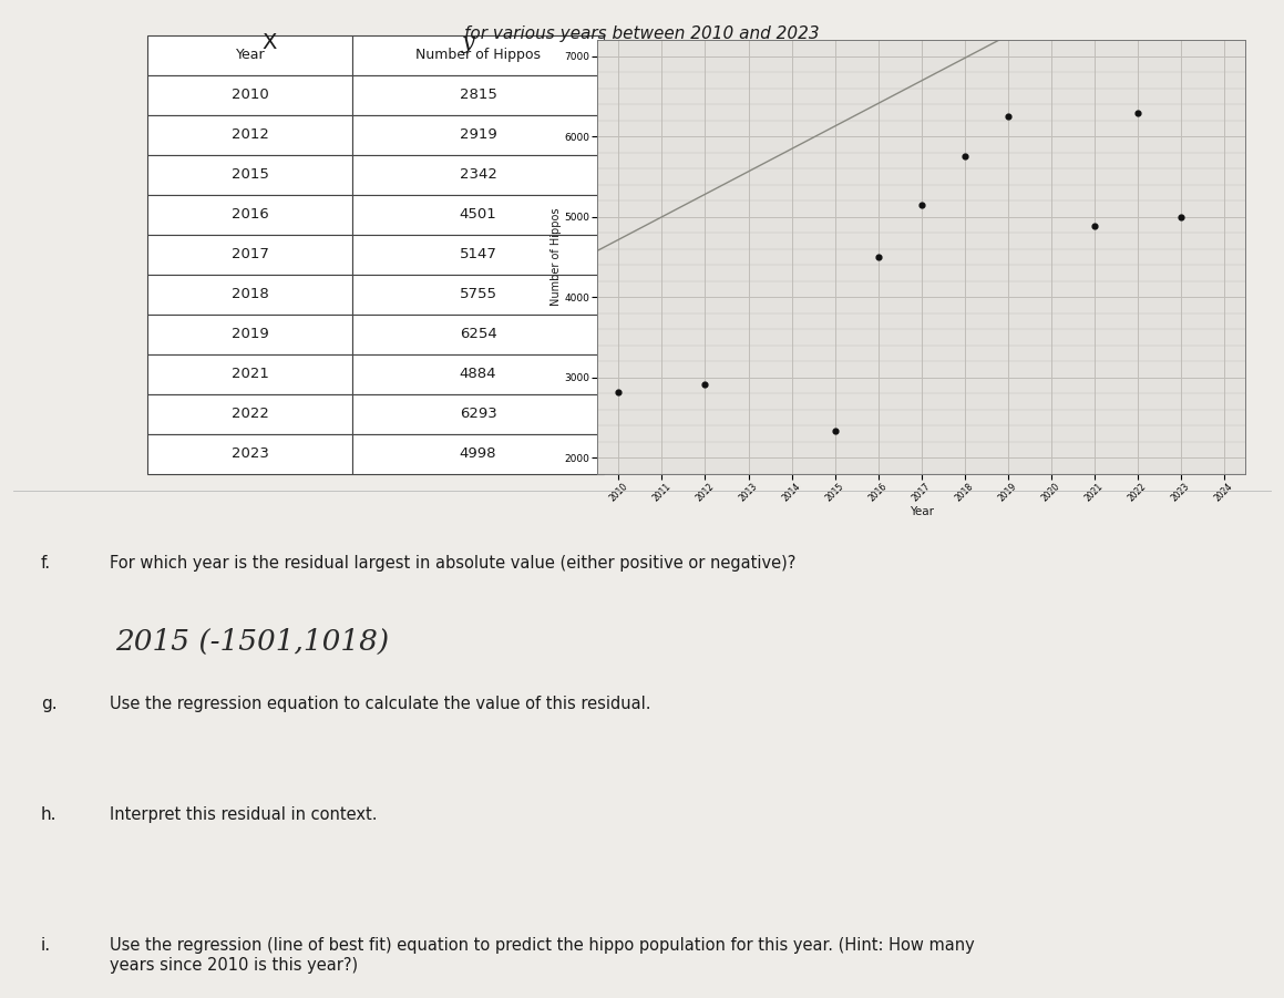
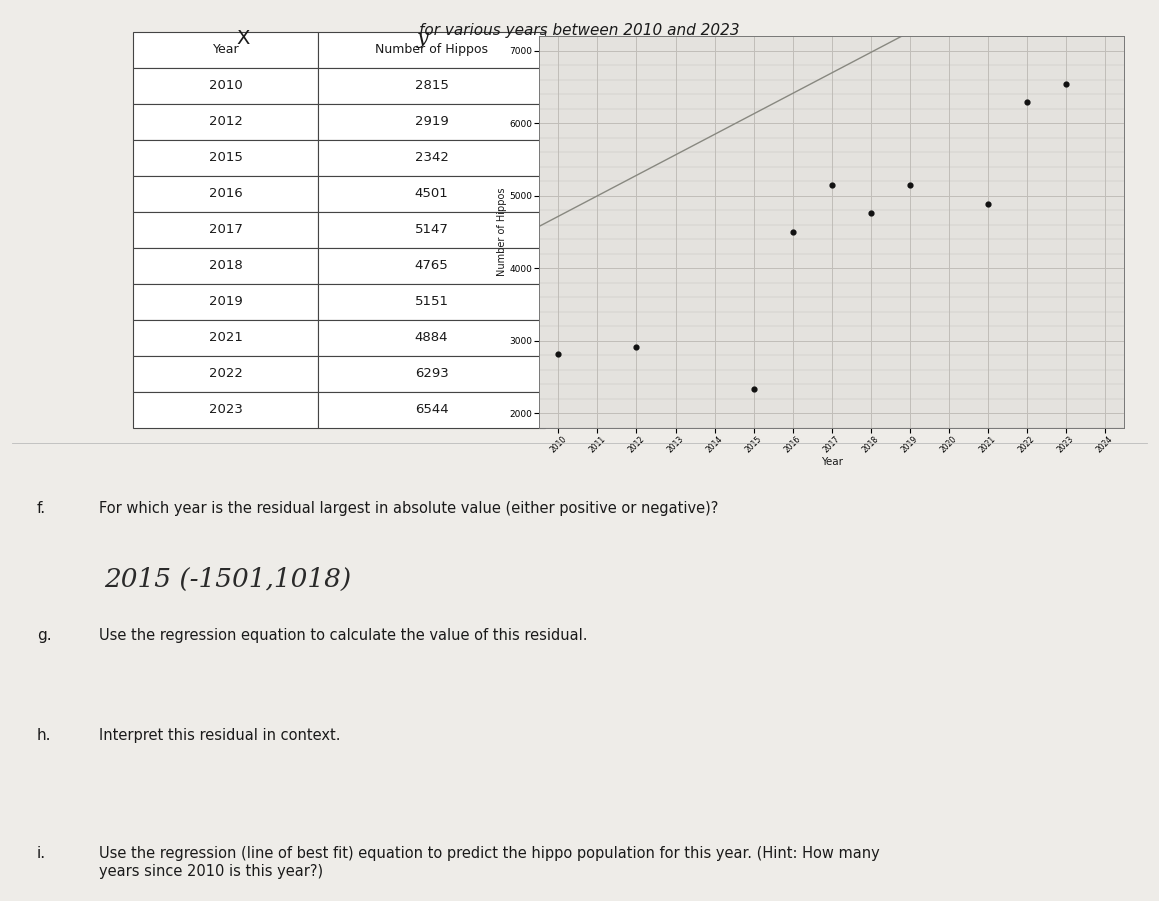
2018: 5755 -> 4765
2019: 6254 -> 5151
2023: 4998 -> 6544
